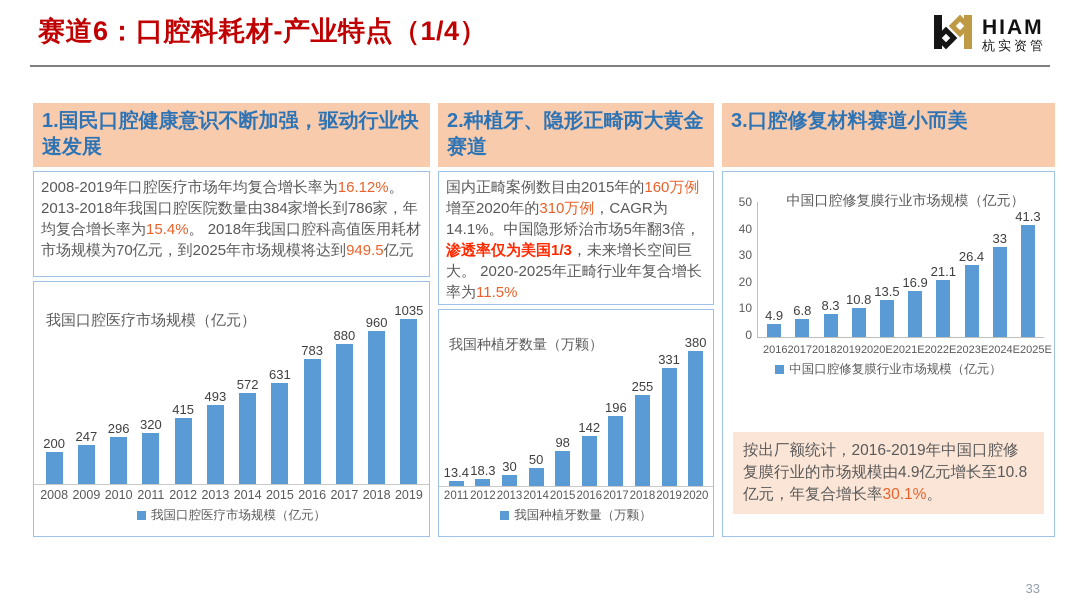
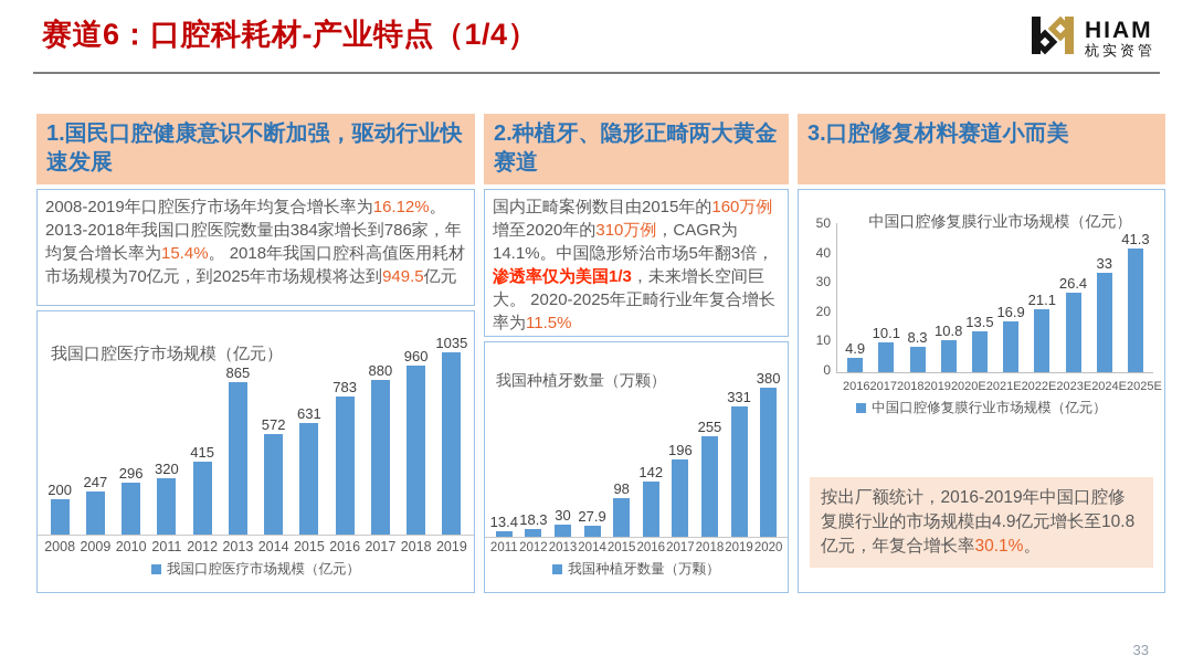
我国口腔医疗市场规模（亿元）/2013: 493 -> 865
我国种植牙数量（万颗）/2014: 50 -> 27.9
中国口腔修复膜行业市场规模（亿元）/2017: 6.8 -> 10.1
